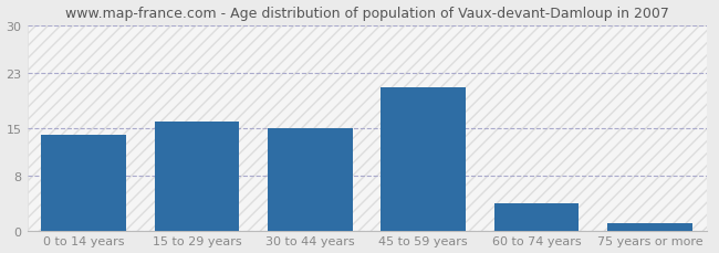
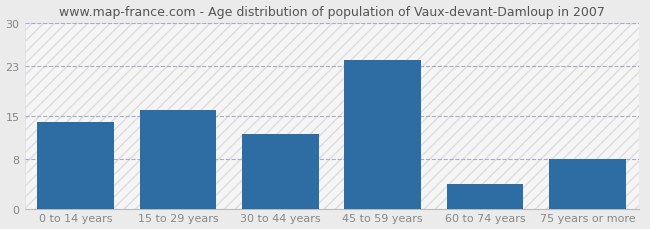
30 to 44 years: 15 -> 12
45 to 59 years: 21 -> 24
75 years or more: 1 -> 8
